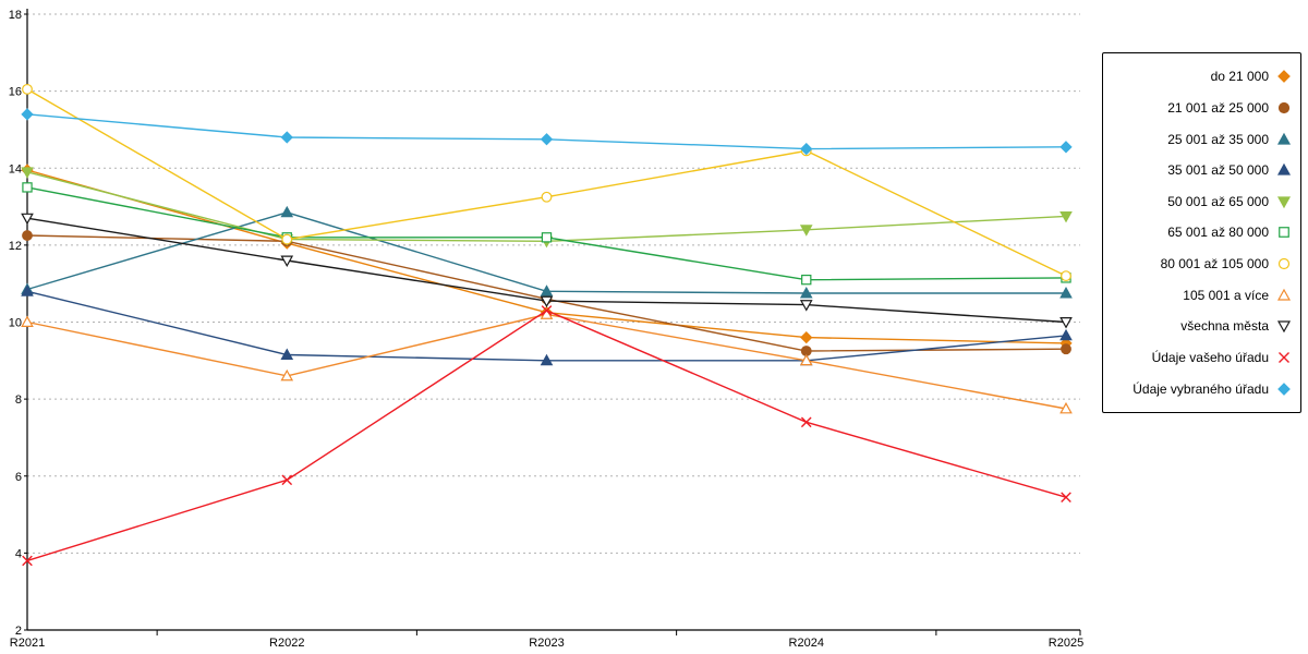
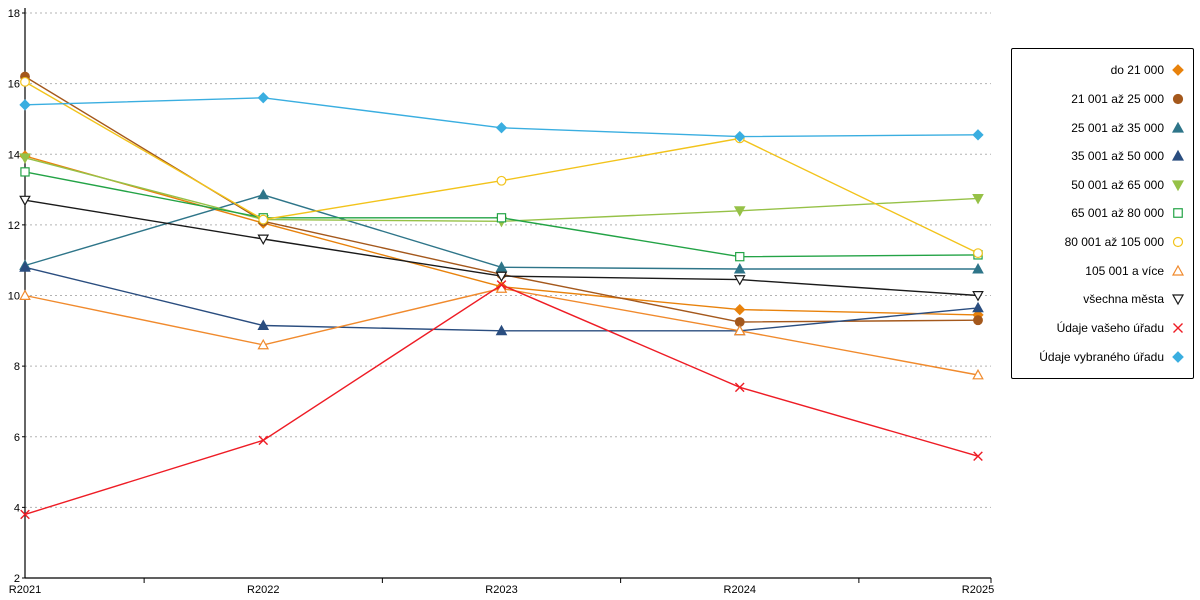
21 001 až 25 000/R2021: 12.2 -> 16.2
Údaje vybraného úřadu/R2022: 14.8 -> 15.6
